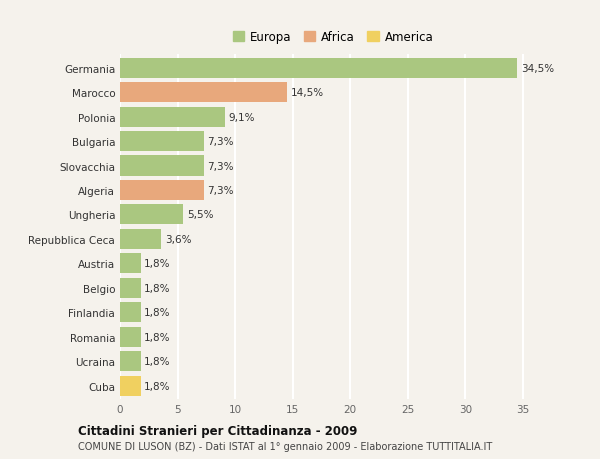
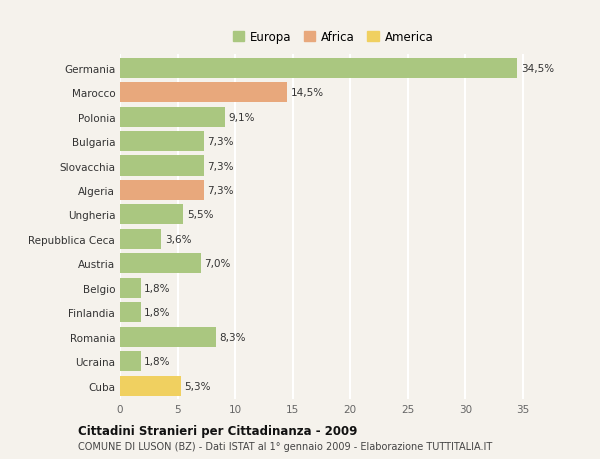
Austria: 1,8% -> 7,0%
Romania: 1,8% -> 8,3%
Cuba: 1,8% -> 5,3%
